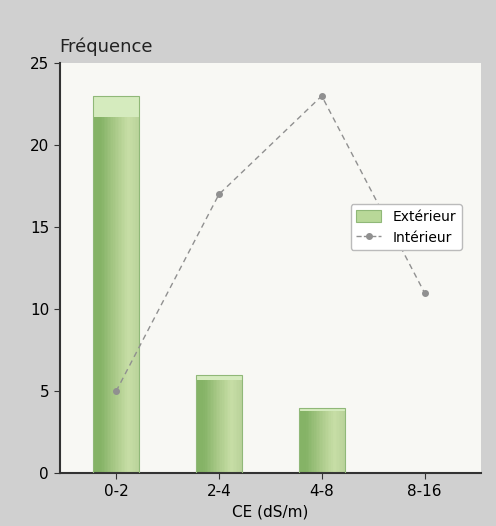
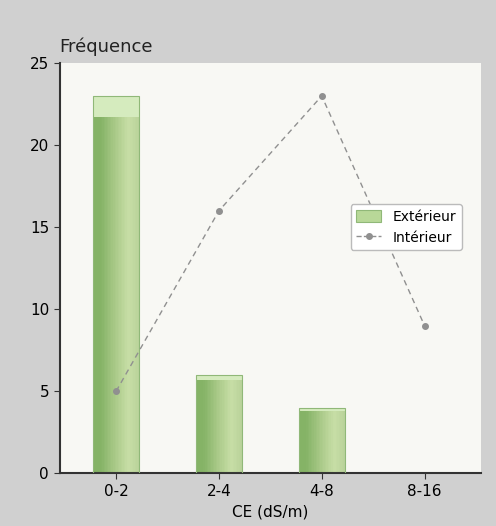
2-4: 17 -> 16
8-16: 11 -> 9
